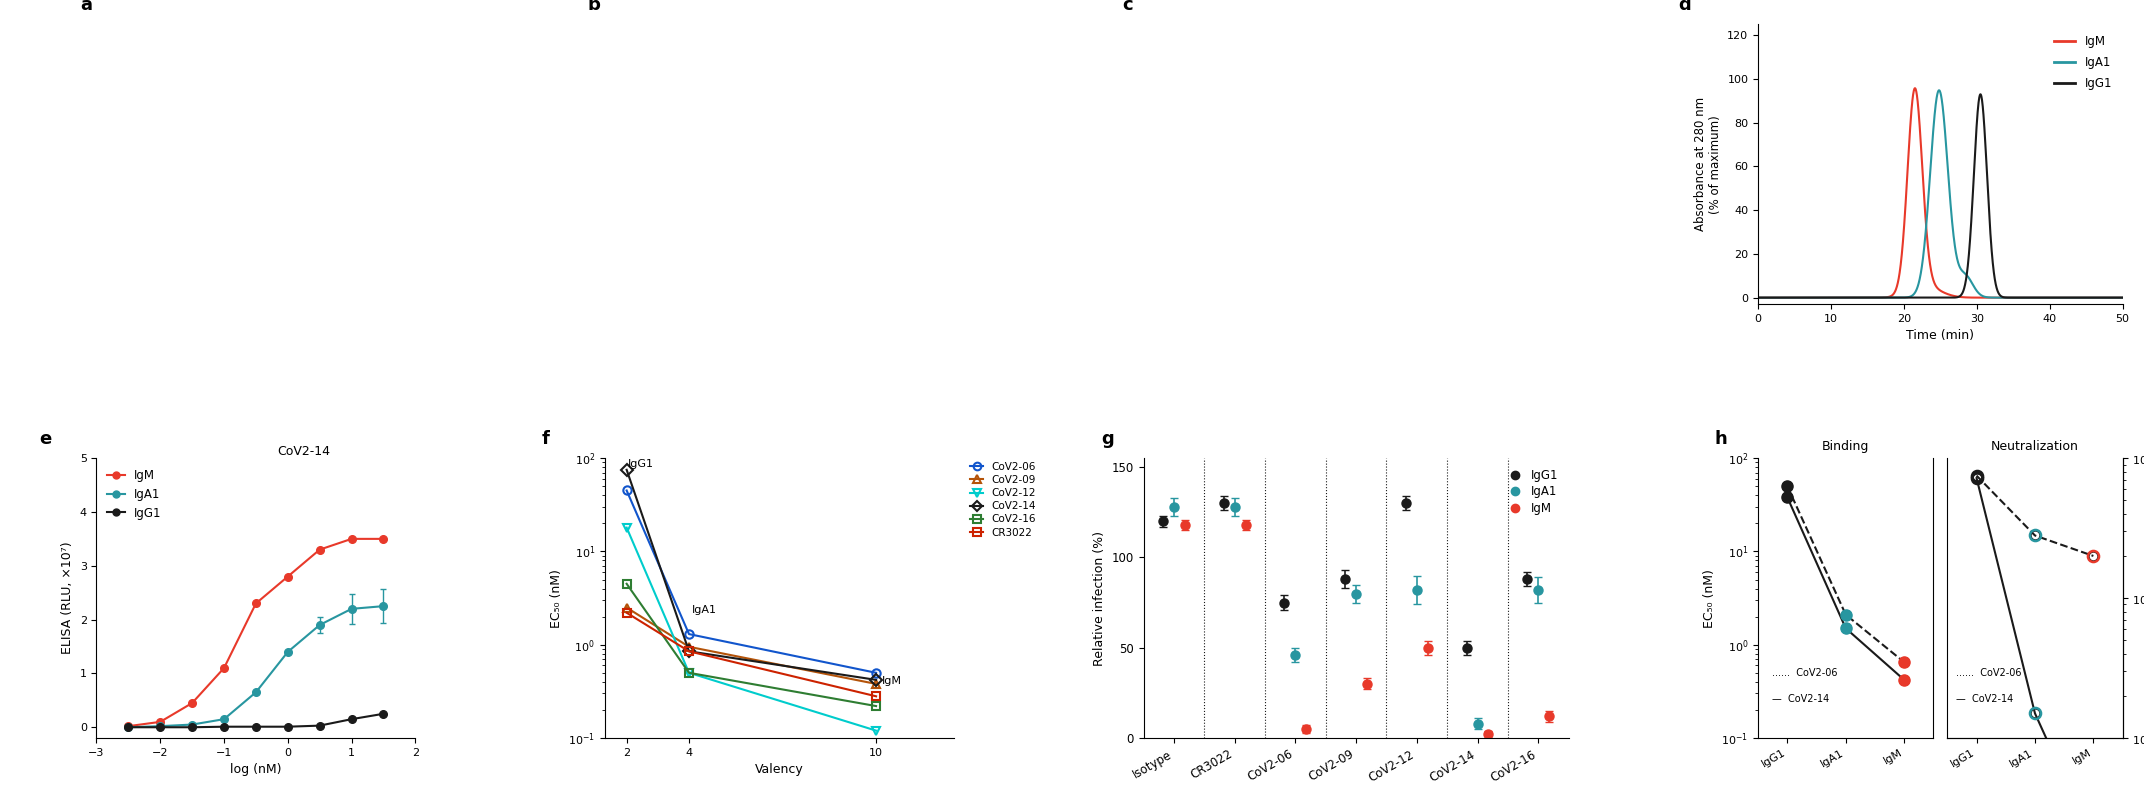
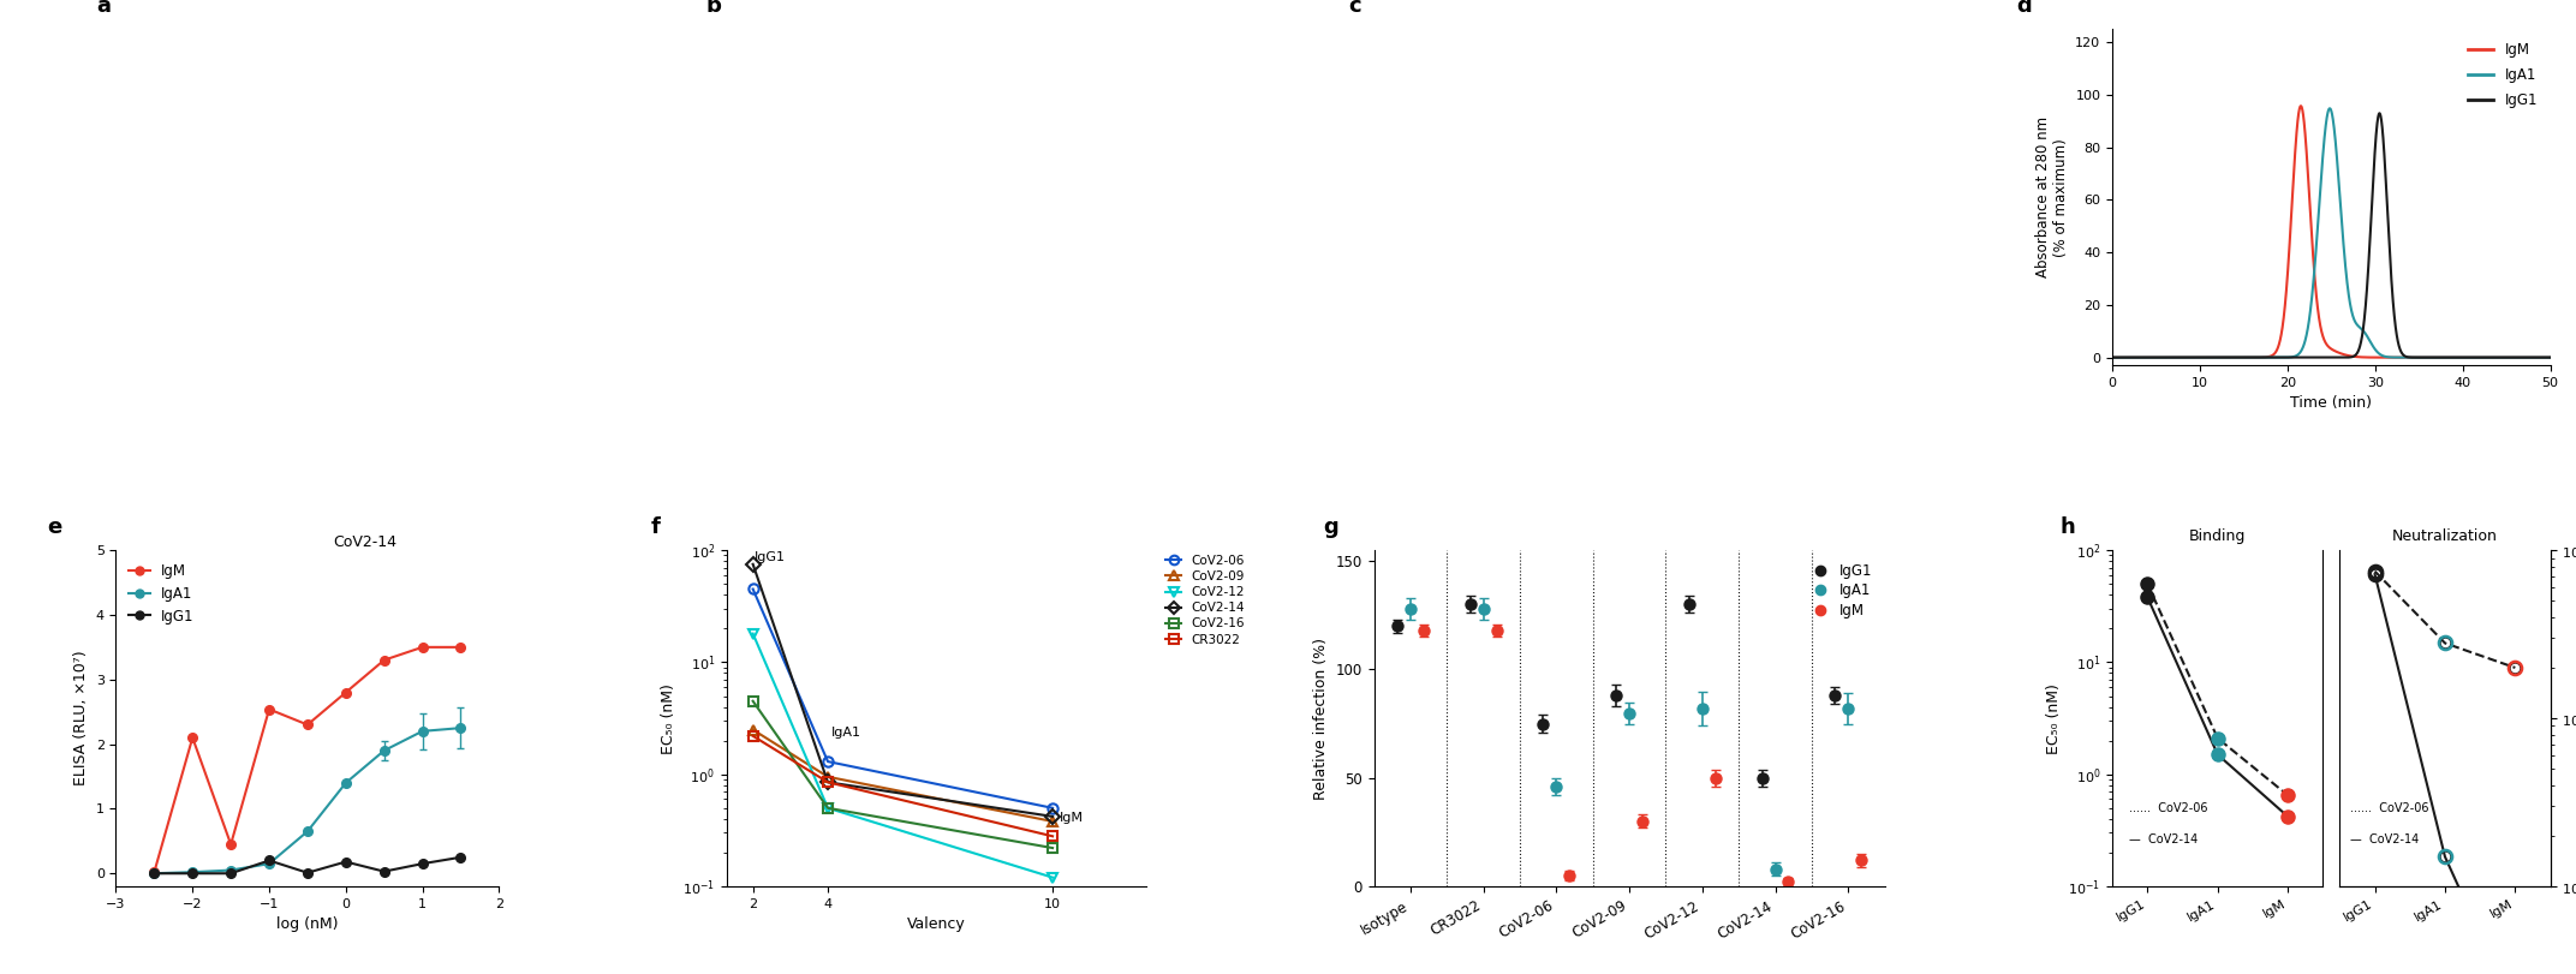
CoV2-14/IgM/−2: 0.10 -> 2.10
CoV2-14/IgM/−1: 1.10 -> 2.54
CoV2-14/IgG1/−1: 0.01 -> 0.20
CoV2-14/IgG1/0: 0.01 -> 0.18
